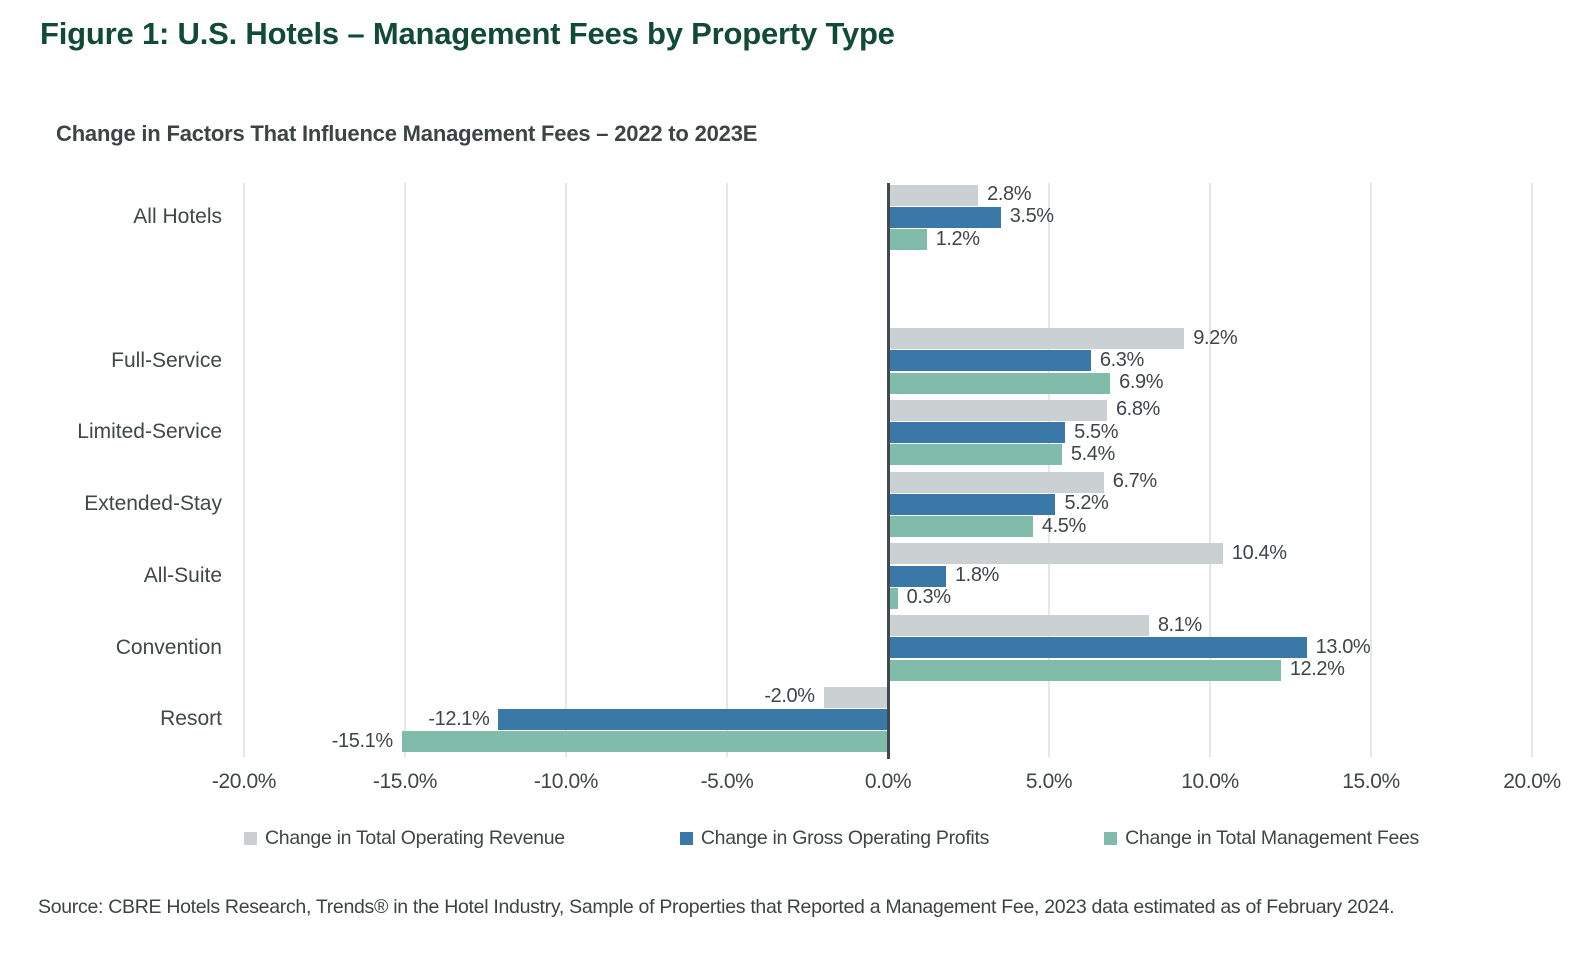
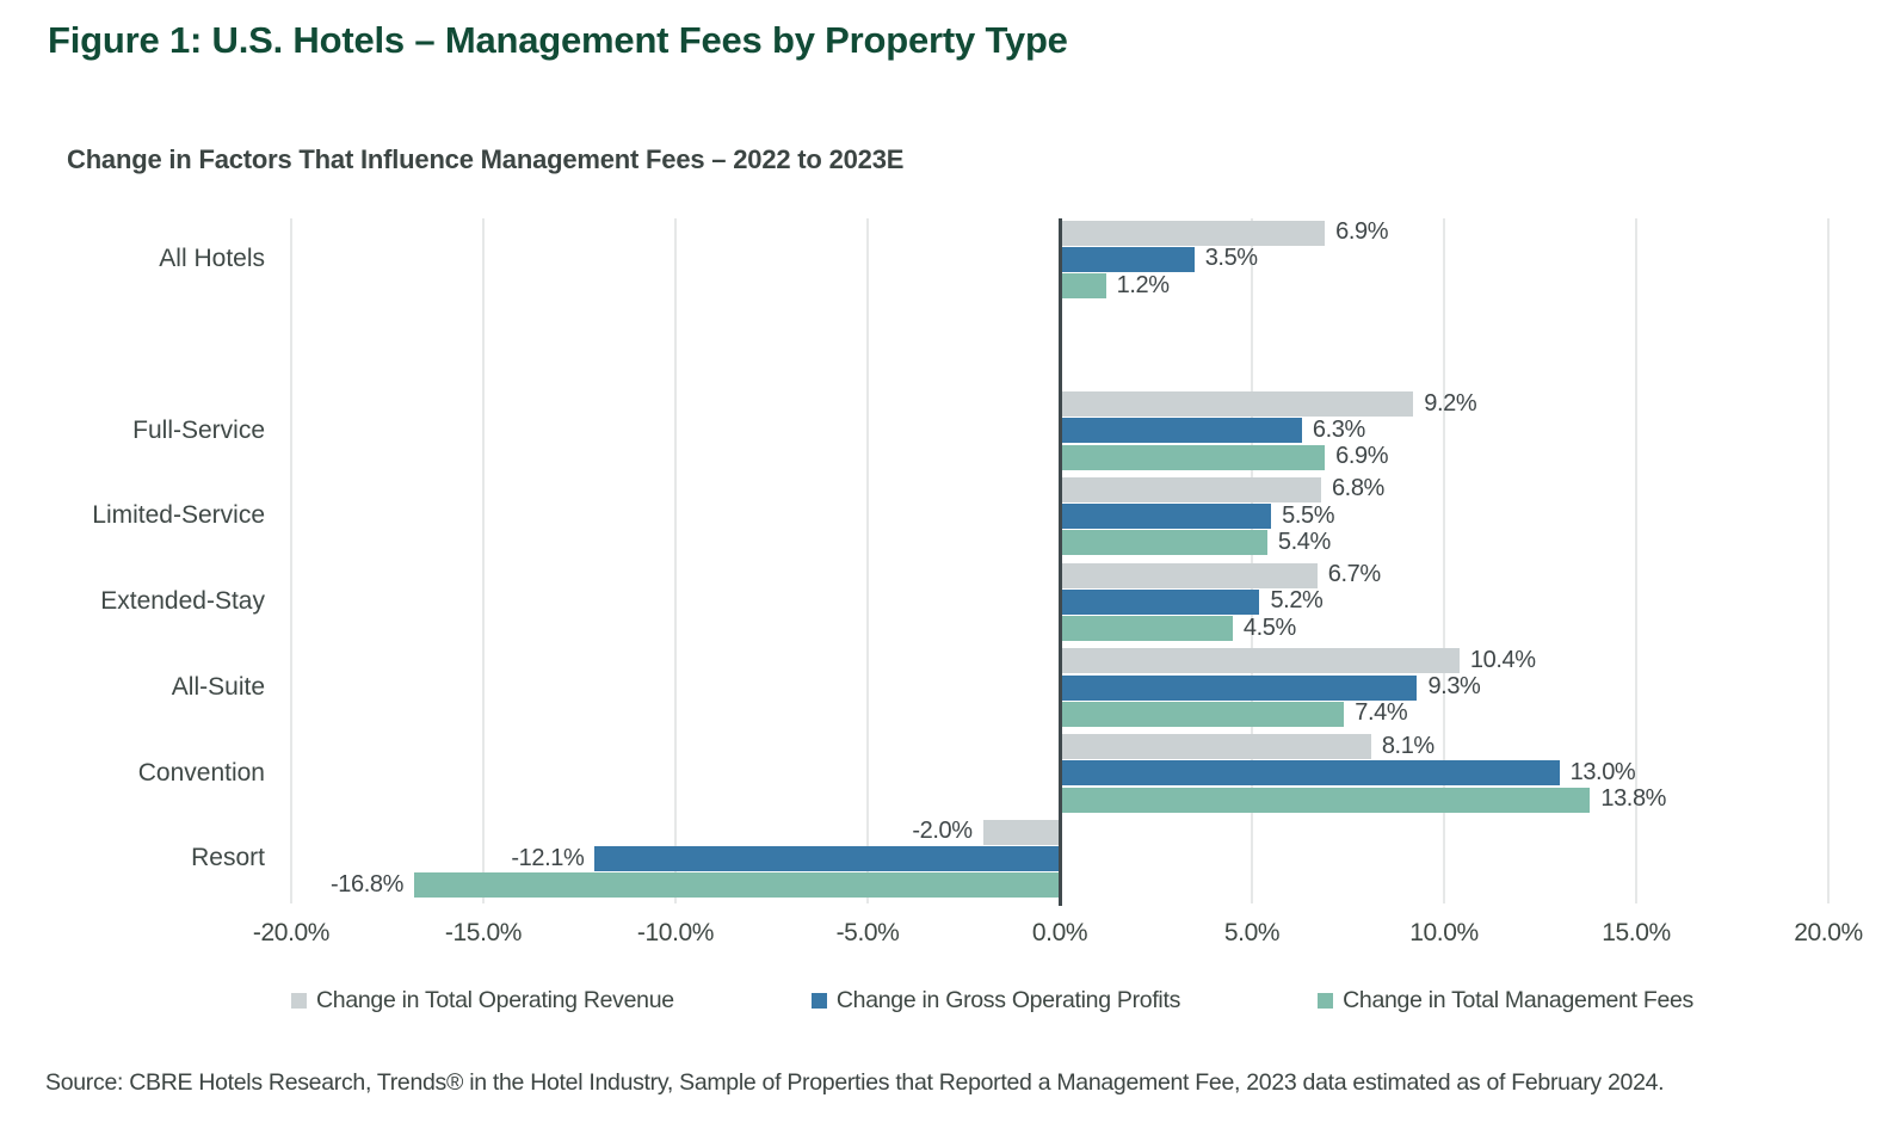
Change in Total Operating Revenue/All Hotels: 2.8% -> 6.9%
Change in Gross Operating Profits/All-Suite: 1.8% -> 9.3%
Change in Total Management Fees/All-Suite: 0.3% -> 7.4%
Change in Total Management Fees/Convention: 12.2% -> 13.8%
Change in Total Management Fees/Resort: -15.1% -> -16.8%
